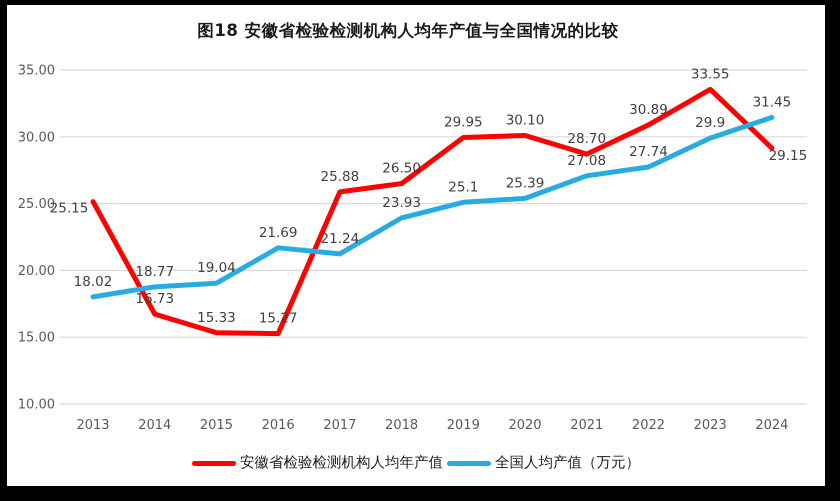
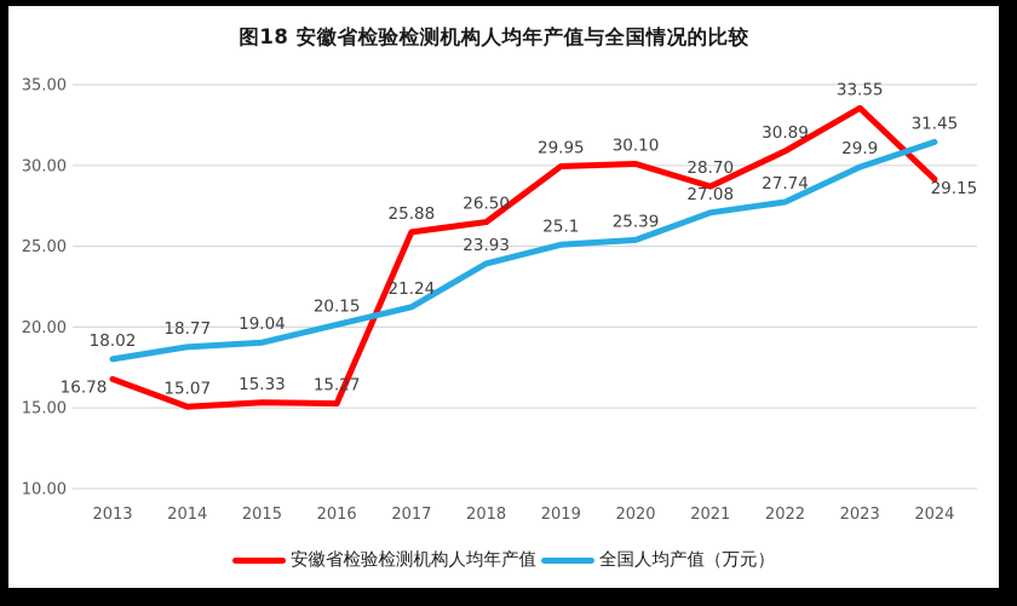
安徽省检验检测机构人均年产值/2013: 25.15 -> 16.78
安徽省检验检测机构人均年产值/2014: 16.73 -> 15.07
全国人均产值（万元）/2016: 21.69 -> 20.15
